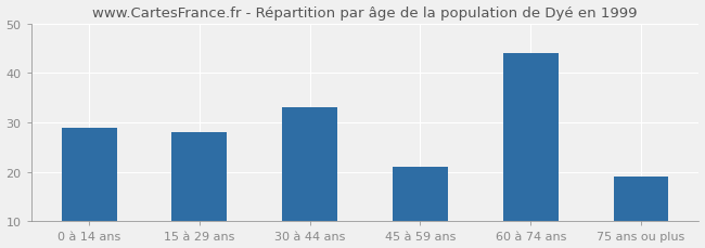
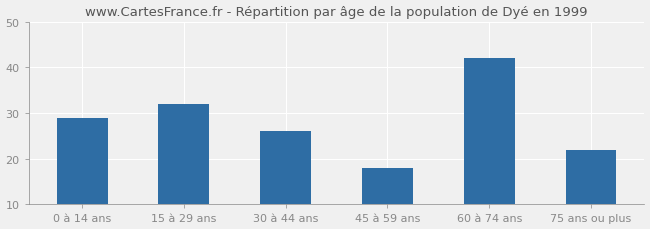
15 à 29 ans: 28 -> 32
30 à 44 ans: 33 -> 26
45 à 59 ans: 21 -> 18
60 à 74 ans: 44 -> 42
75 ans ou plus: 19 -> 22
